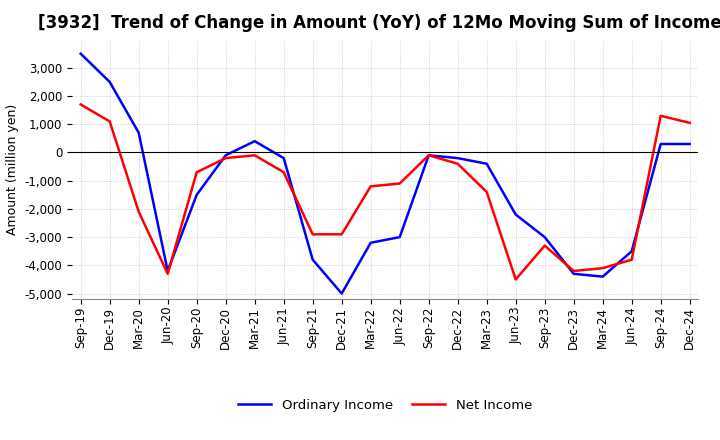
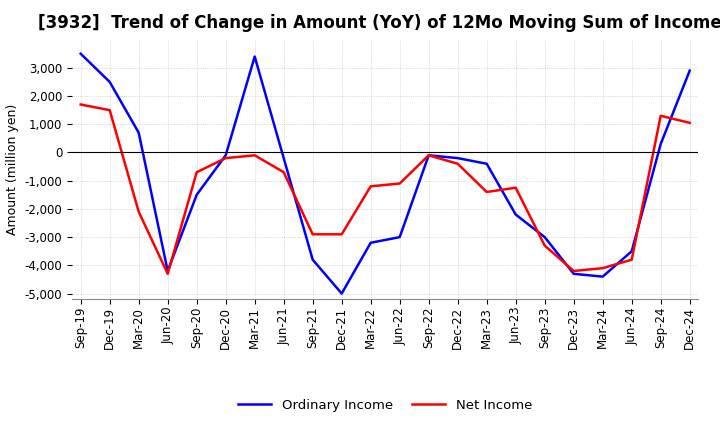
Net Income/Dec-19: 1,100 -> 1,500
Ordinary Income/Mar-21: 400 -> 3,400
Net Income/Jun-23: -4,500 -> -1,250
Ordinary Income/Dec-24: 300 -> 2,900
